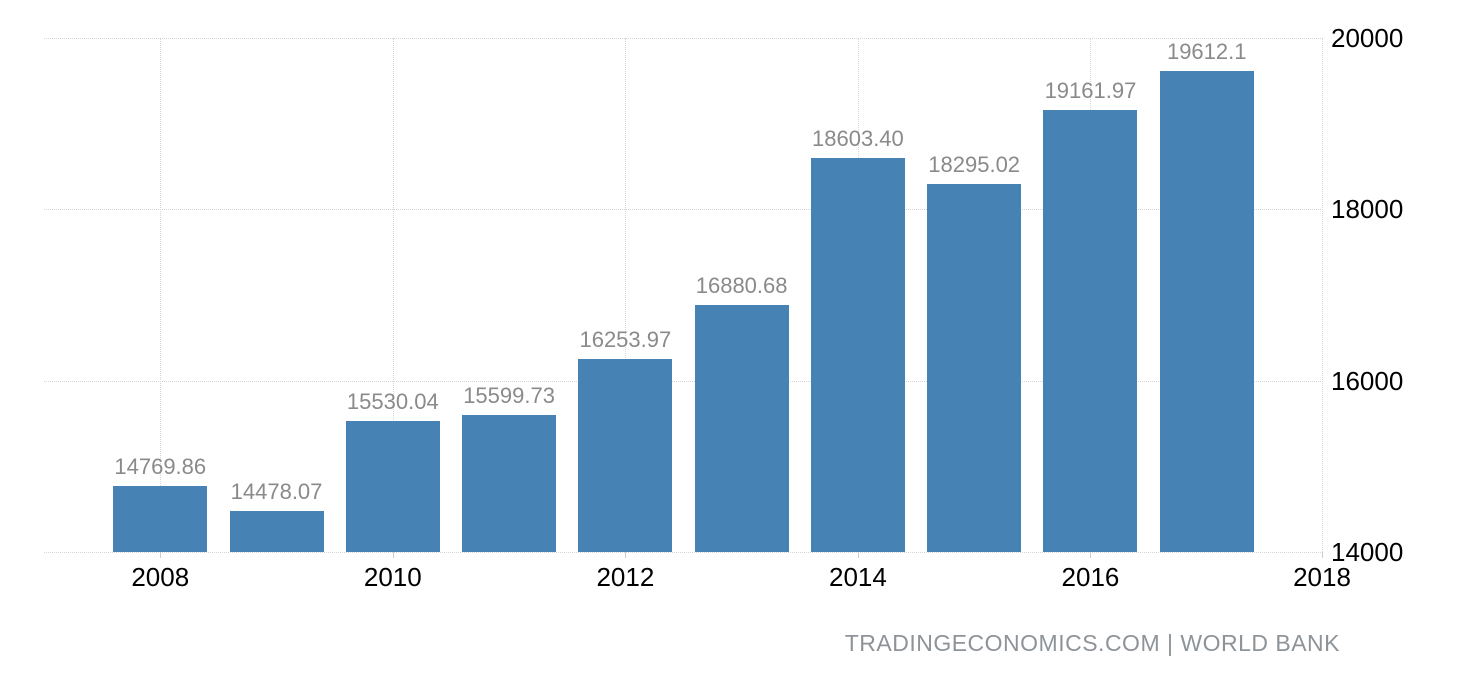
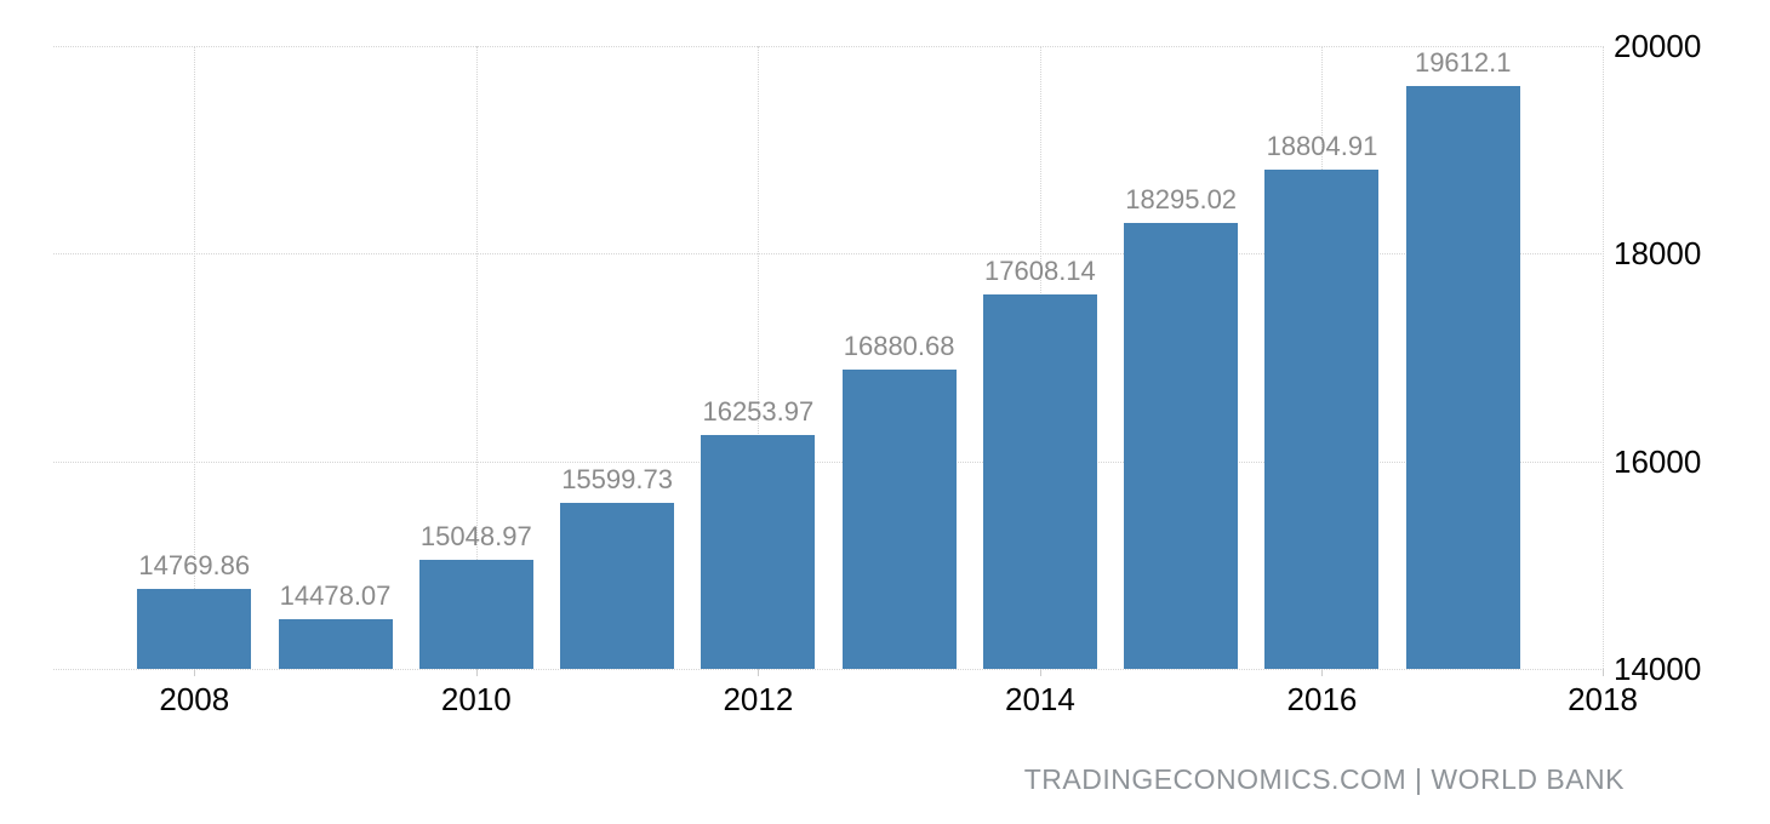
2010: 15530.04 -> 15048.97
2014: 18603.40 -> 17608.14
2016: 19161.97 -> 18804.91
